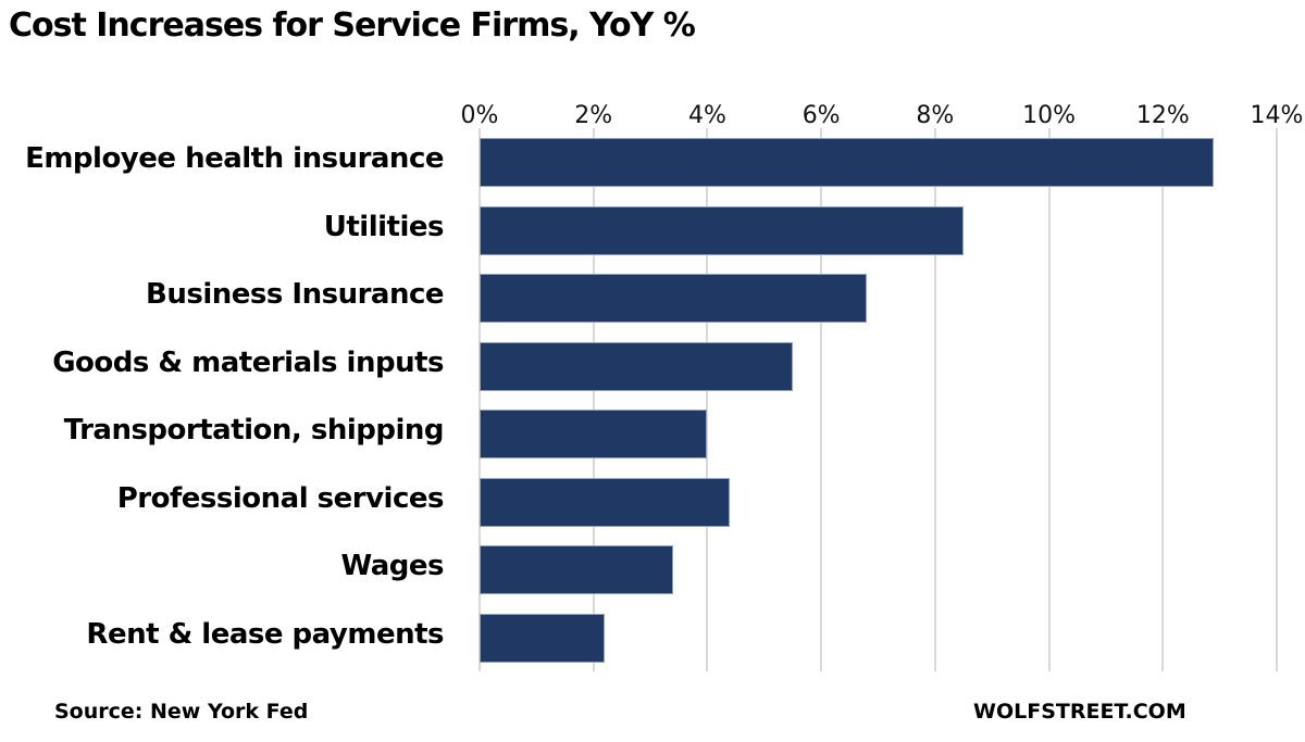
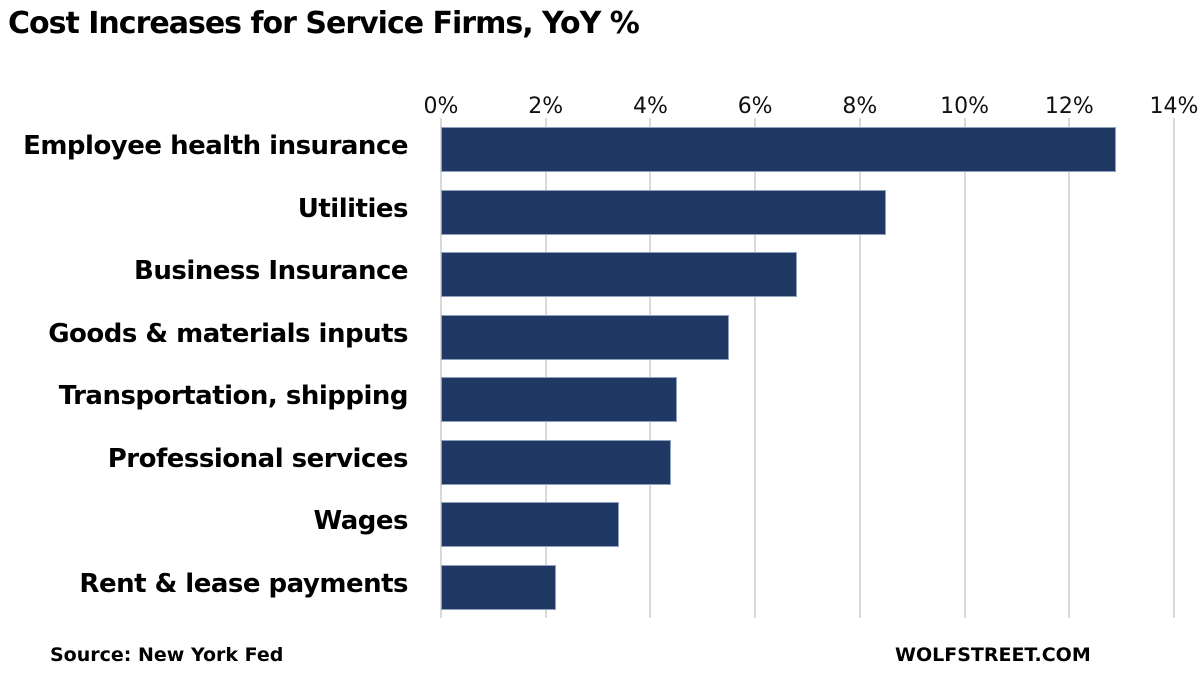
Transportation, shipping: 4.0% -> 4.5%
